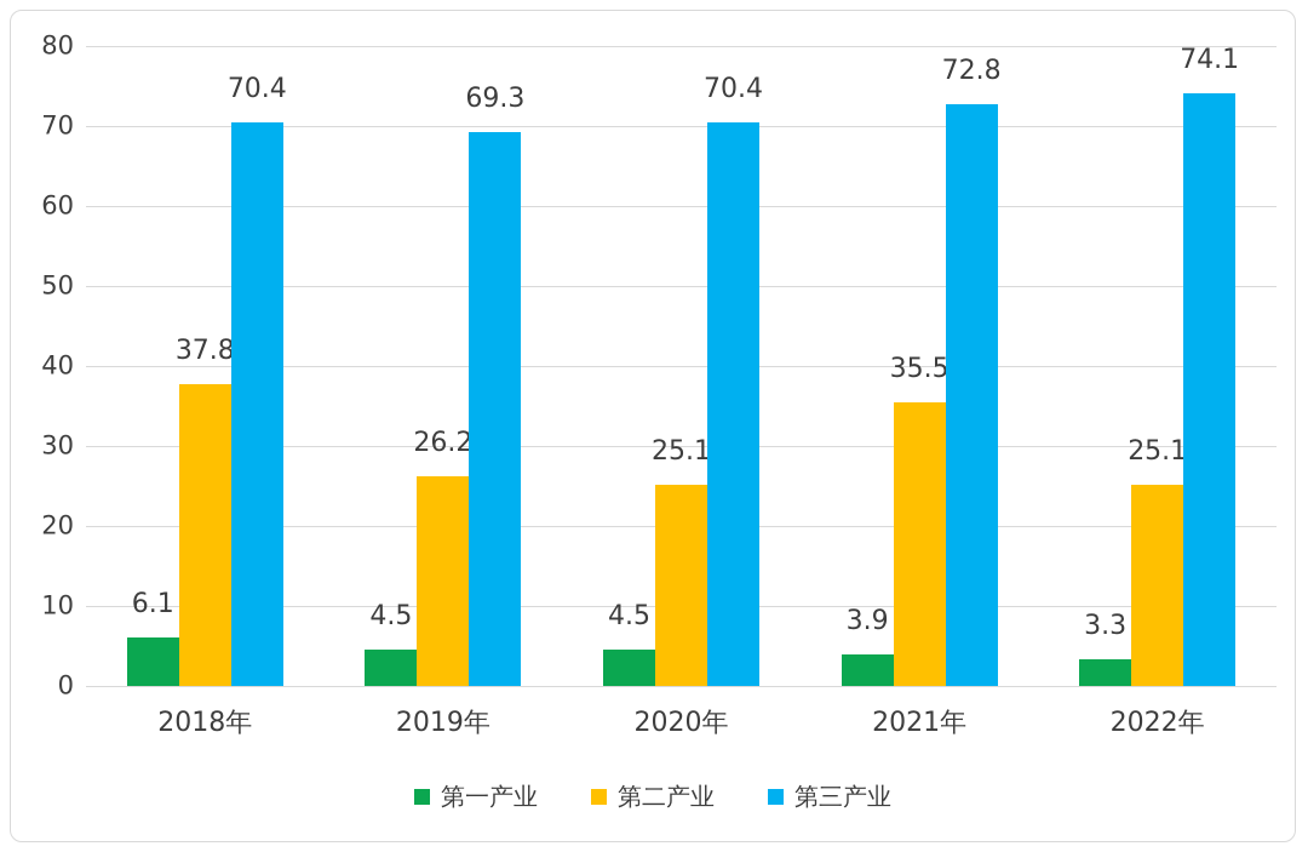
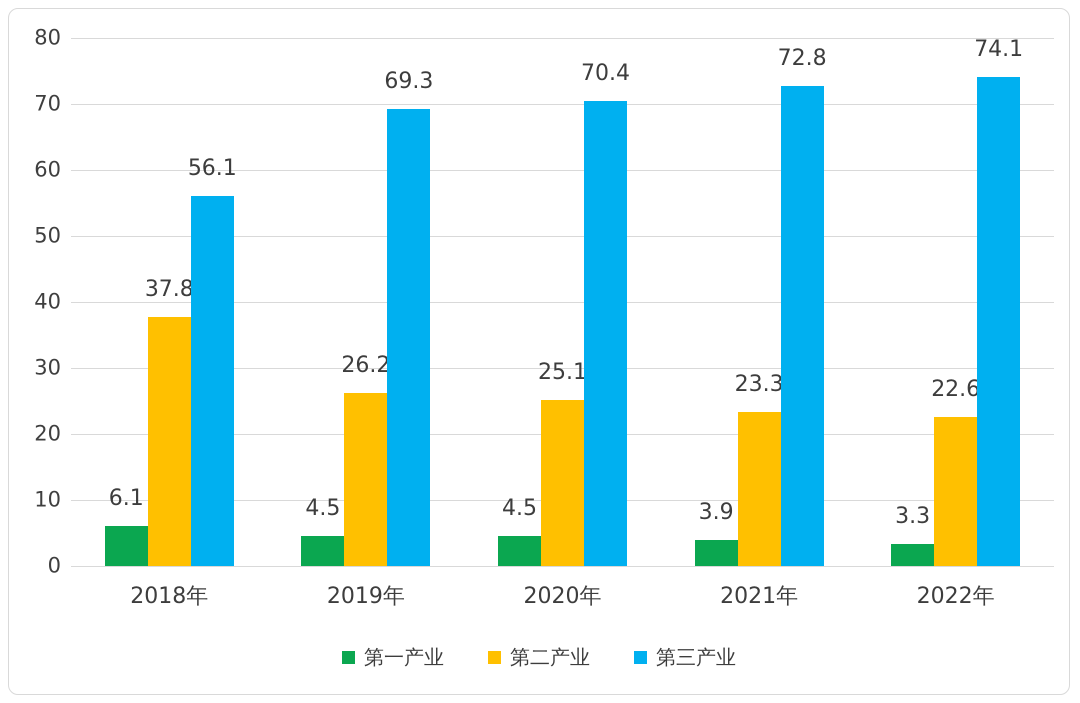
第三产业/2018年: 70.4 -> 56.1
第二产业/2021年: 35.5 -> 23.3
第二产业/2022年: 25.1 -> 22.6
